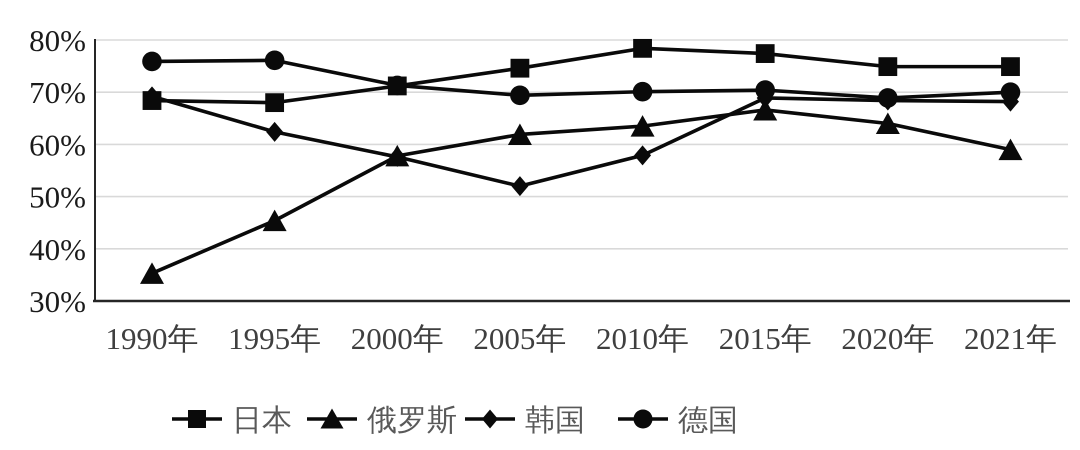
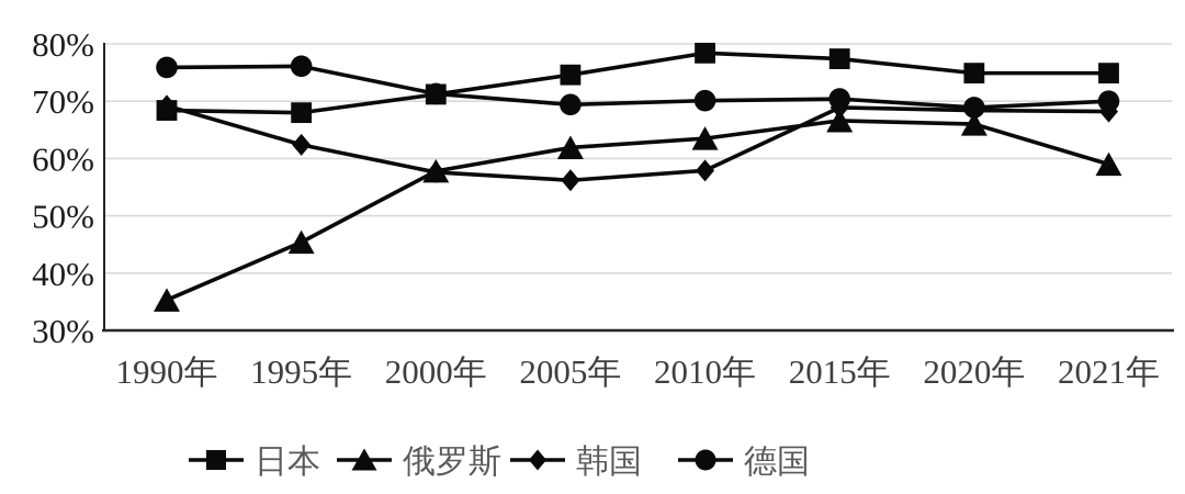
韩国/2005年: 52% -> 56%
俄罗斯/2020年: 64% -> 66%
